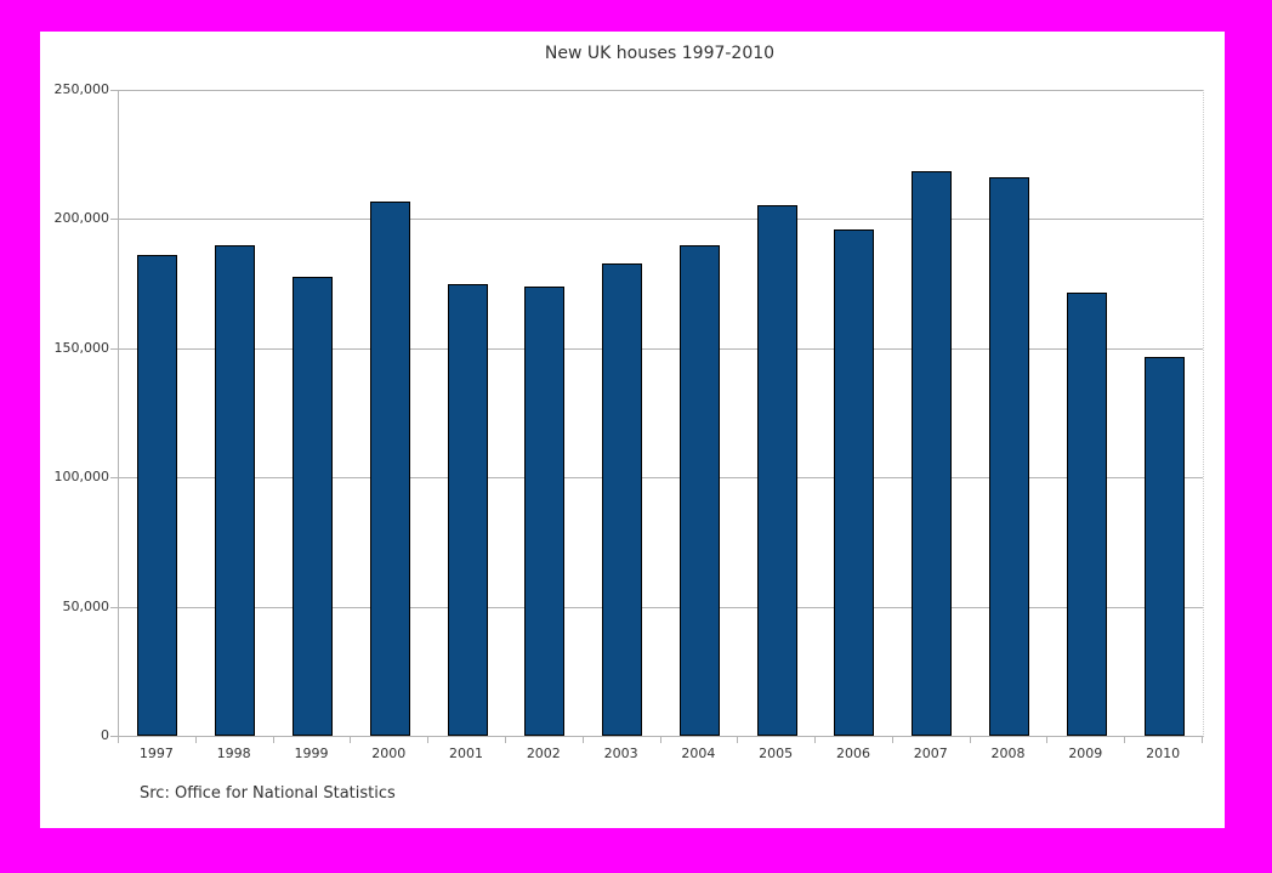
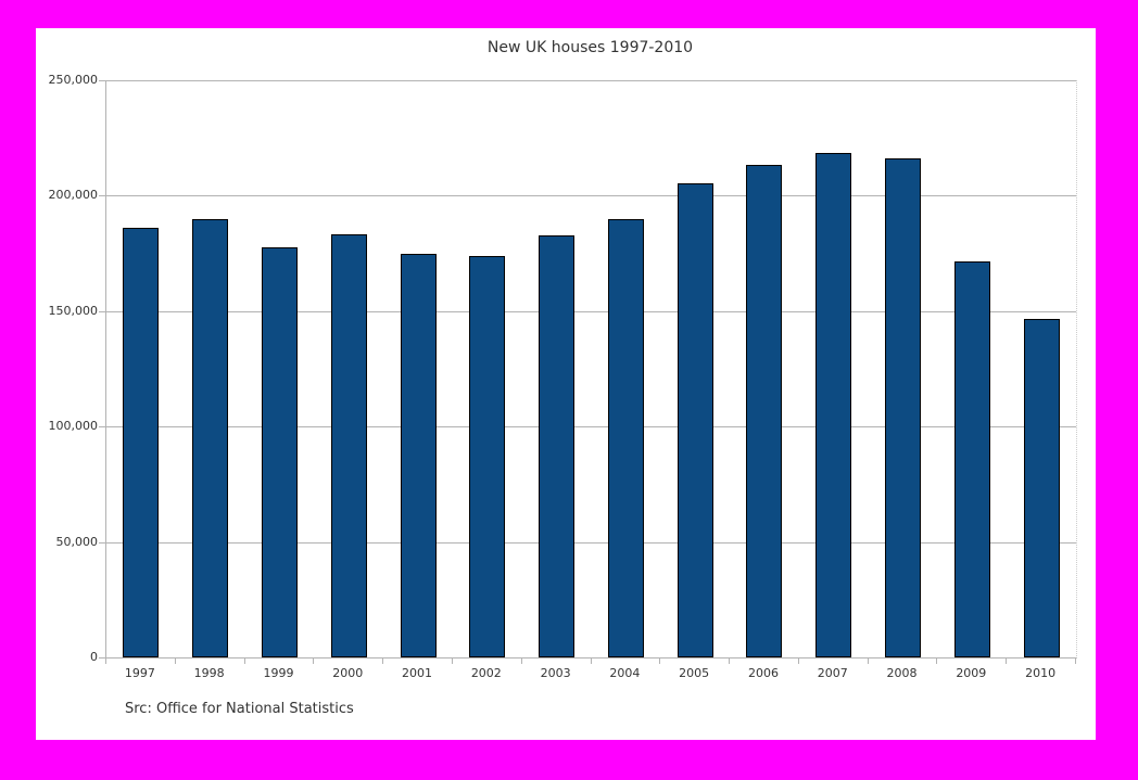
2000: 207000 -> 184000
2006: 196000 -> 214000
